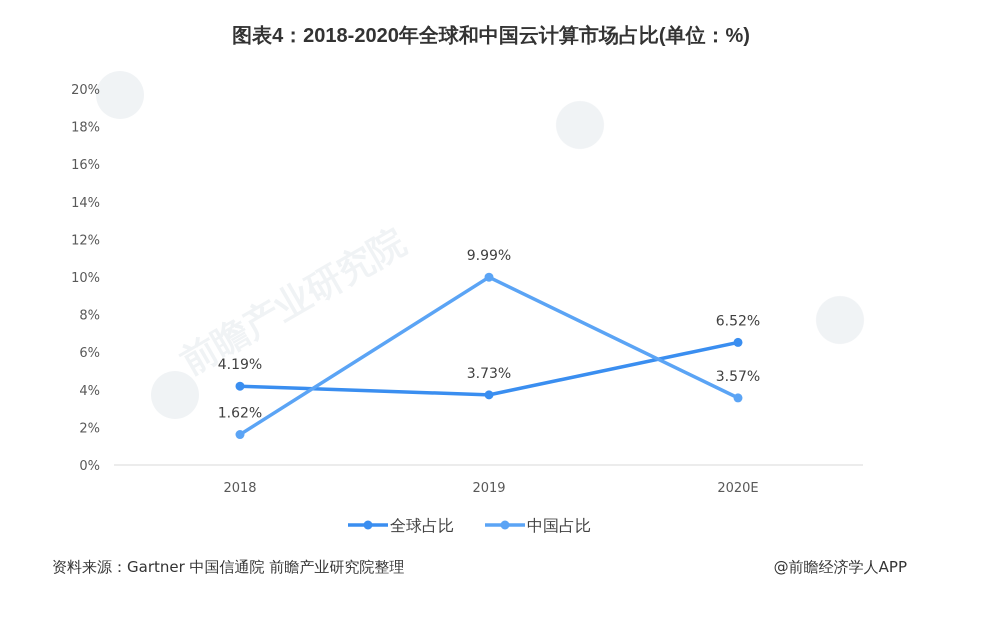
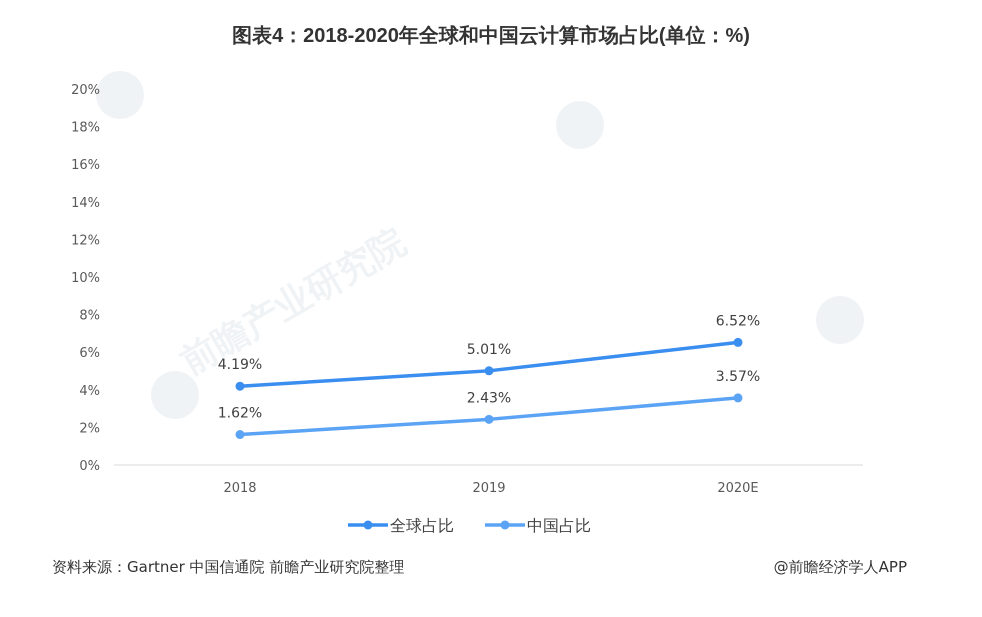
全球占比/2019: 3.73% -> 5.01%
中国占比/2019: 9.99% -> 2.43%
